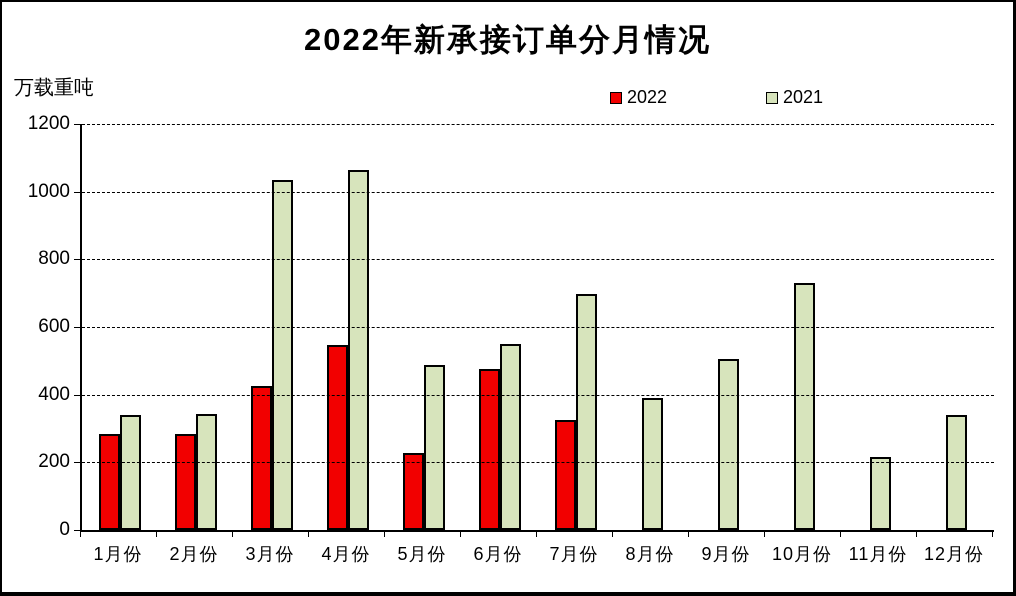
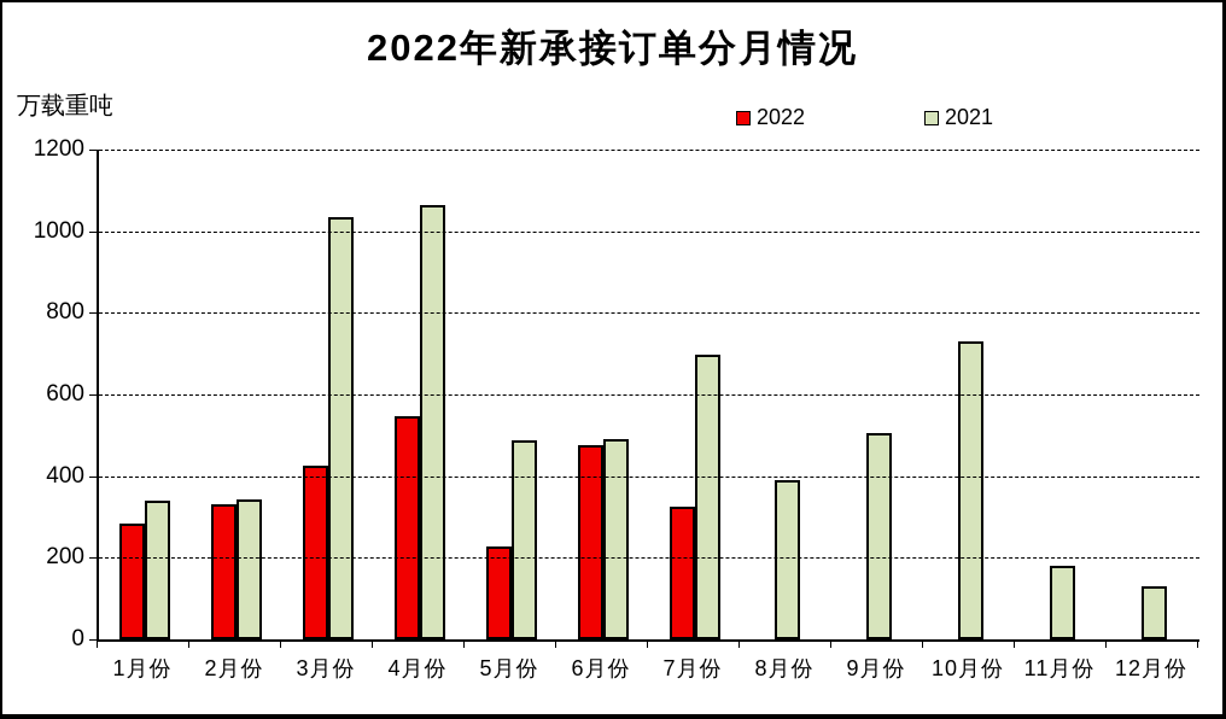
2022/2月份: 280 -> 330
2021/6月份: 550 -> 490
2021/11月份: 220 -> 180
2021/12月份: 340 -> 130
